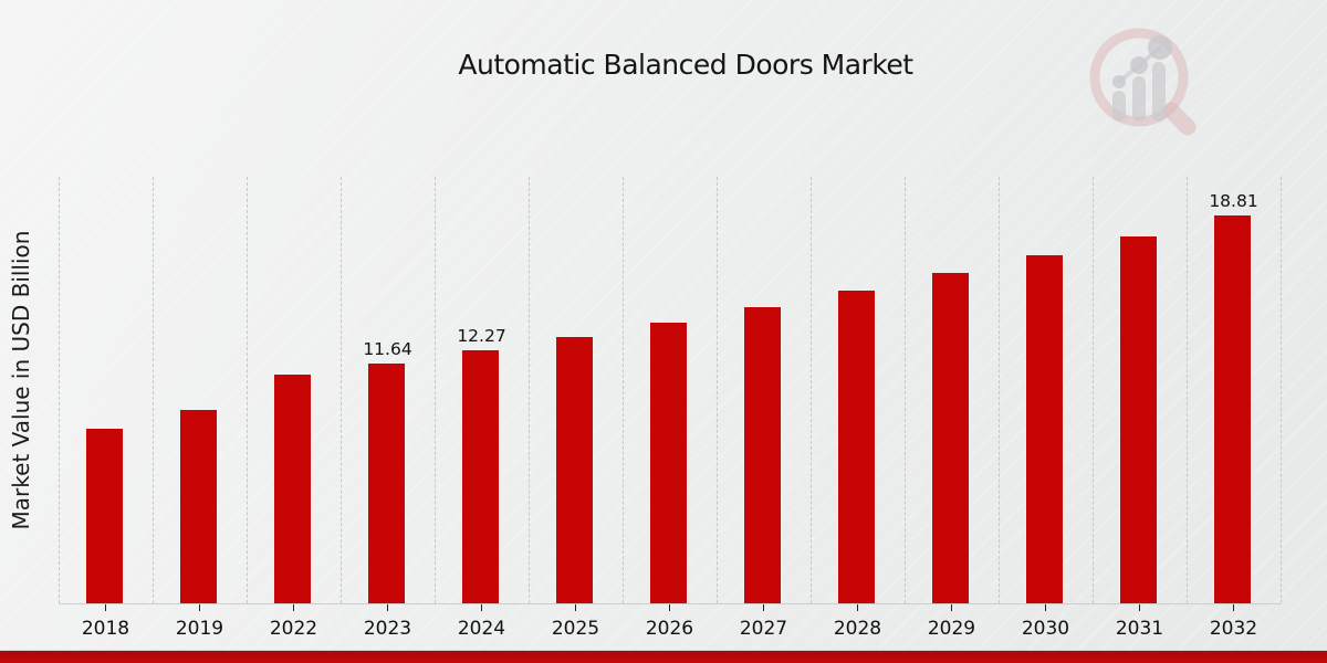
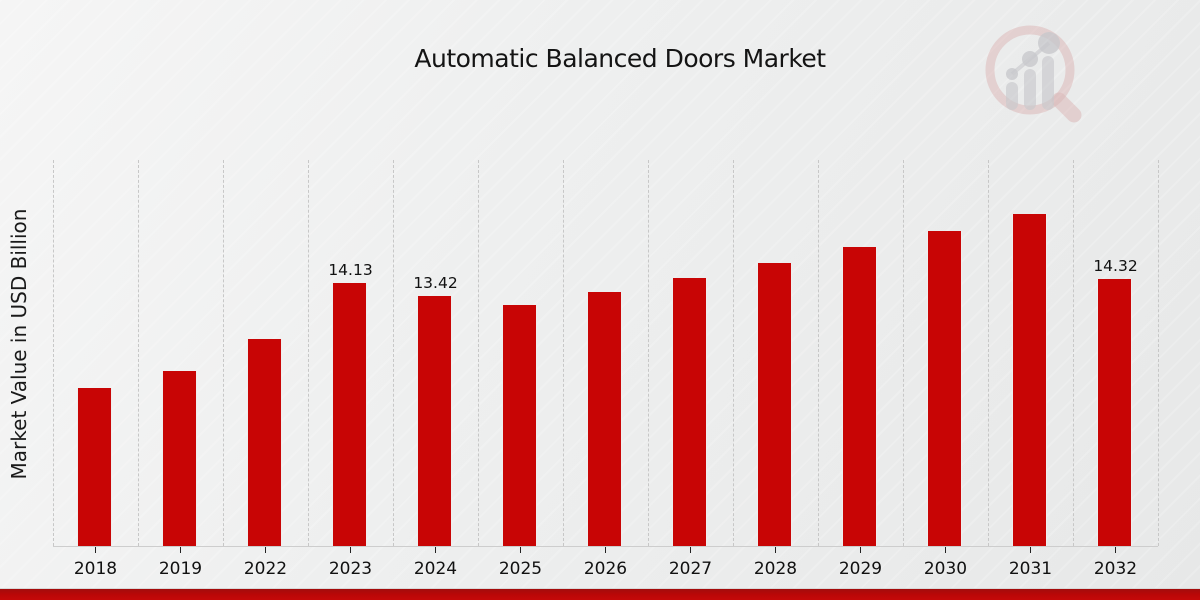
2023: 11.64 -> 14.13
2024: 12.27 -> 13.42
2032: 18.81 -> 14.32
